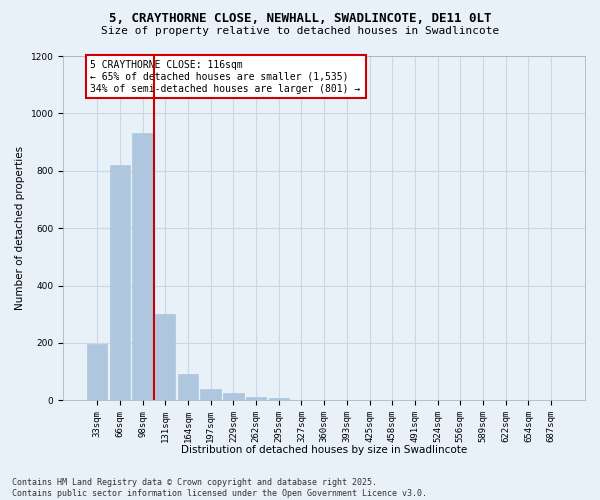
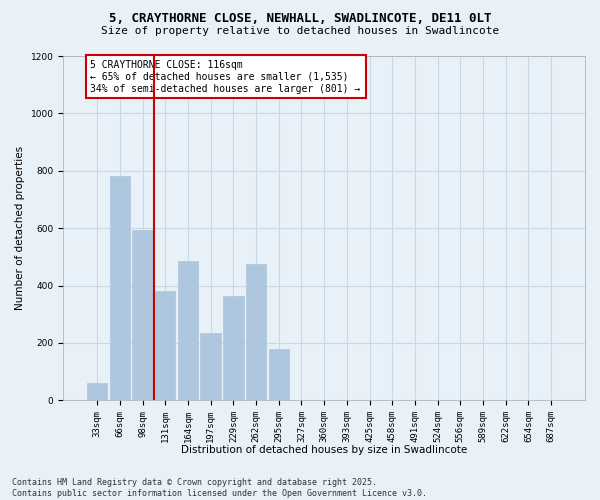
33sqm: 197 -> 60
66sqm: 820 -> 780
98sqm: 930 -> 595
131sqm: 300 -> 380
164sqm: 90 -> 485
197sqm: 38 -> 235
229sqm: 25 -> 365
262sqm: 12 -> 475
295sqm: 7 -> 180
